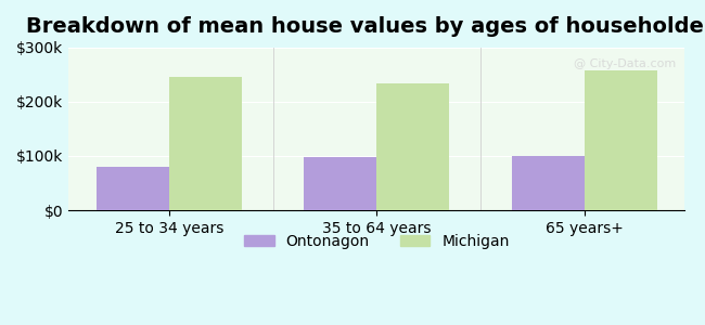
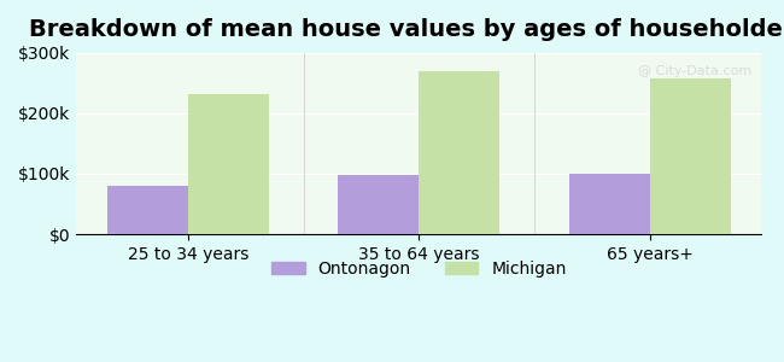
Michigan/25 to 34 years: $246k -> $232k
Michigan/35 to 64 years: $234k -> $270k
